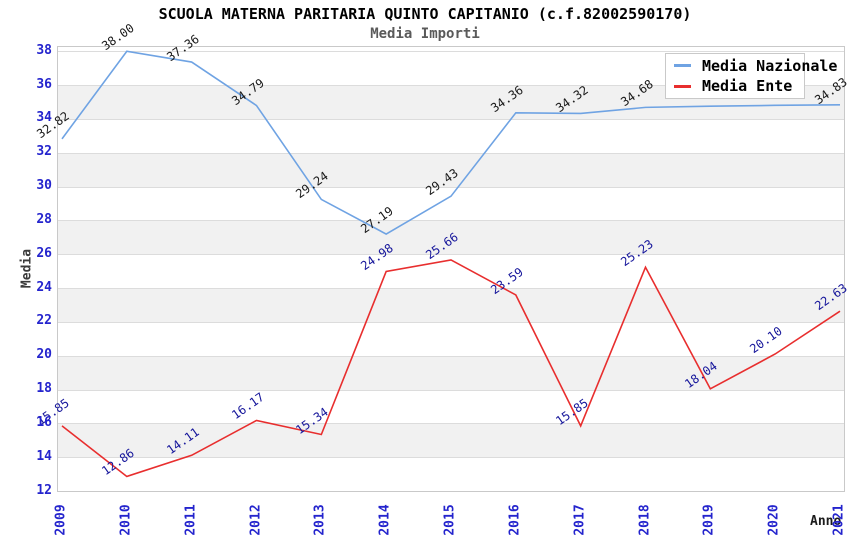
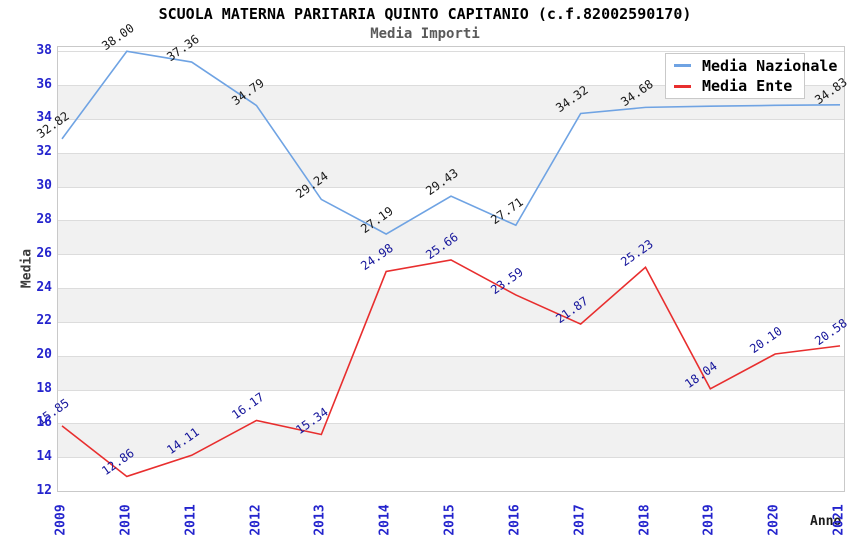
Media Nazionale/2016: 34.36 -> 27.71
Media Ente/2017: 15.85 -> 21.87
Media Ente/2021: 22.63 -> 20.58
